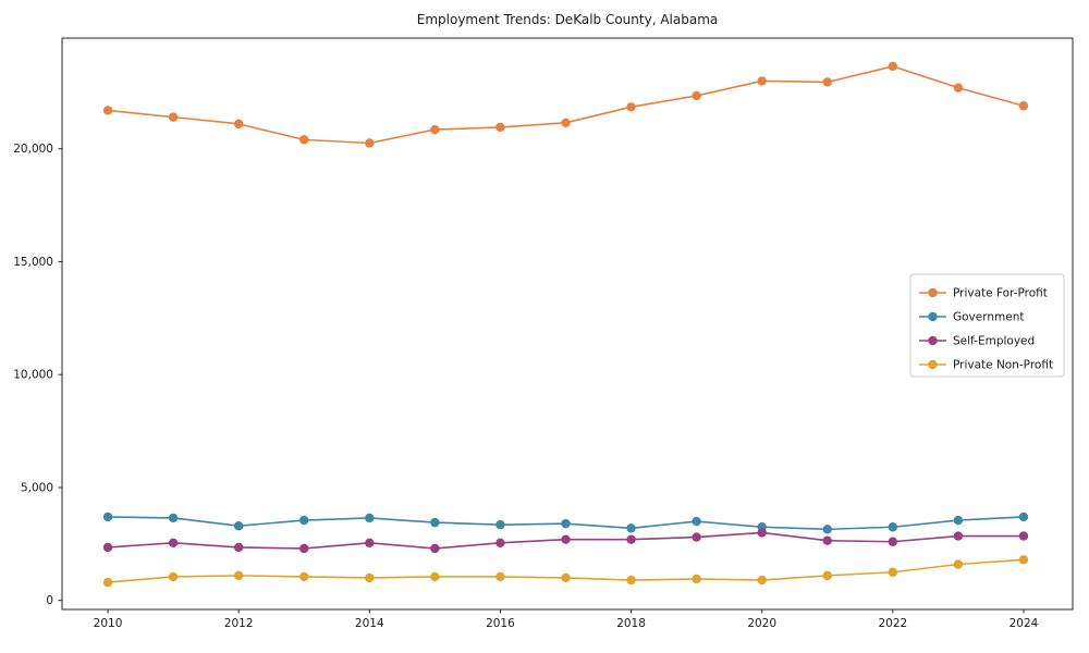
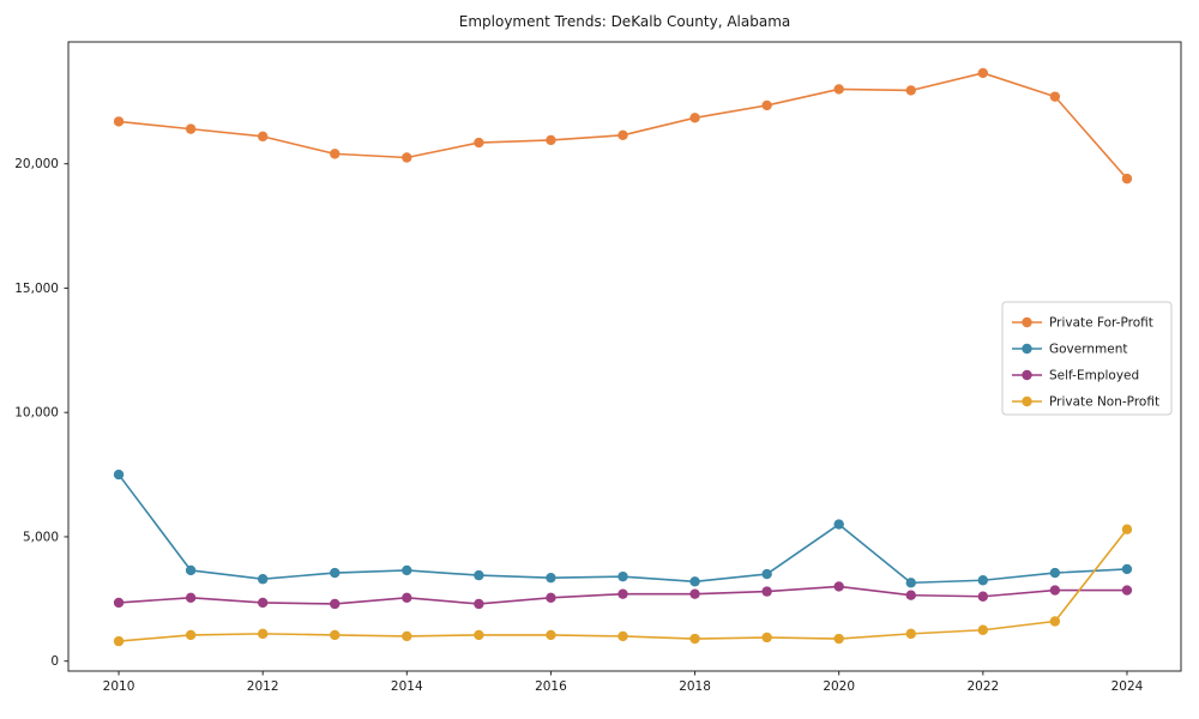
Government/2010: 3700 -> 7500
Government/2020: 3200 -> 5500
Private For-Profit/2024: 21900 -> 19400
Private Non-Profit/2024: 1800 -> 5300
